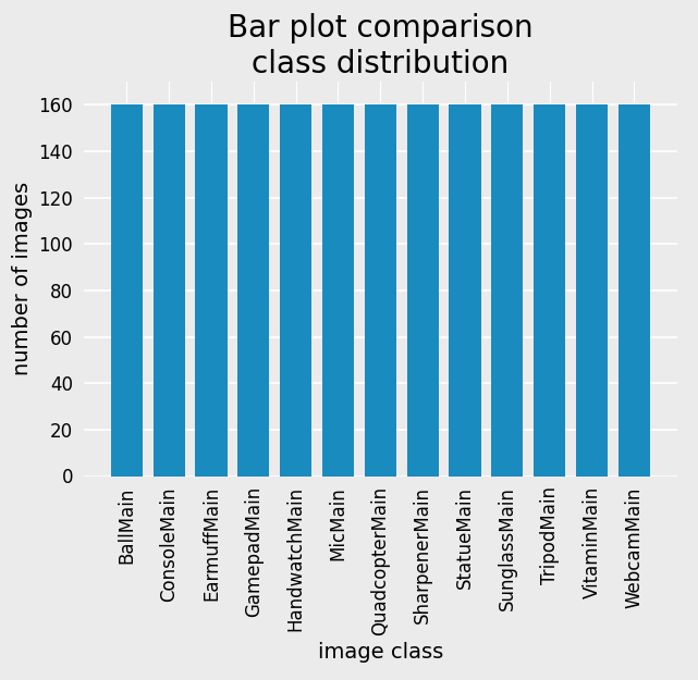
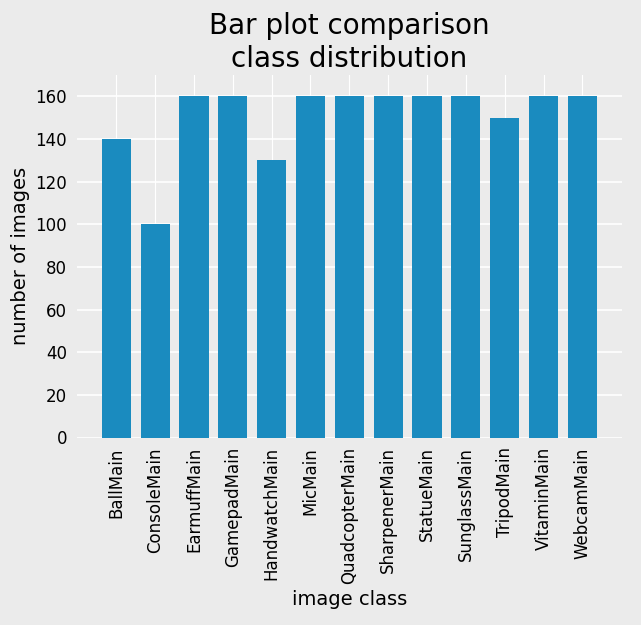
BallMain: 160 -> 140
ConsoleMain: 160 -> 100
HandwatchMain: 160 -> 130
TripodMain: 160 -> 150
